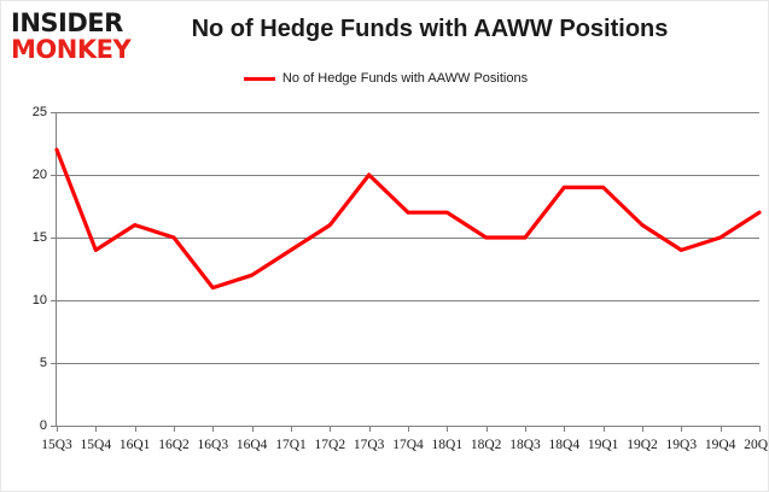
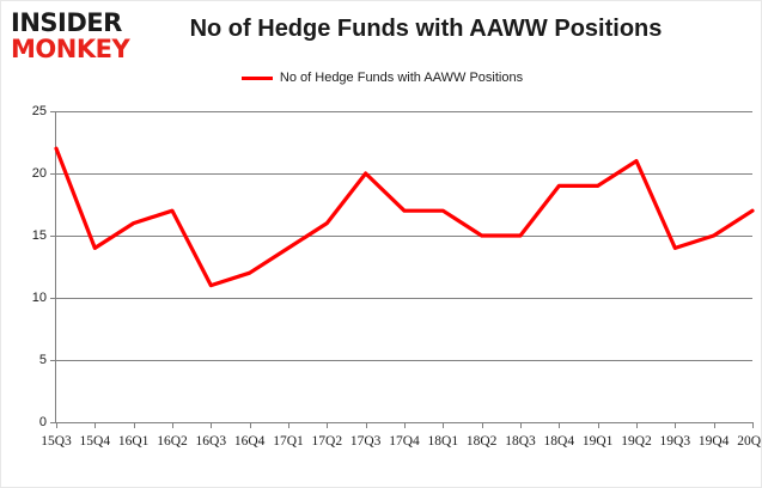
16Q2: 15 -> 17
19Q2: 16 -> 21
